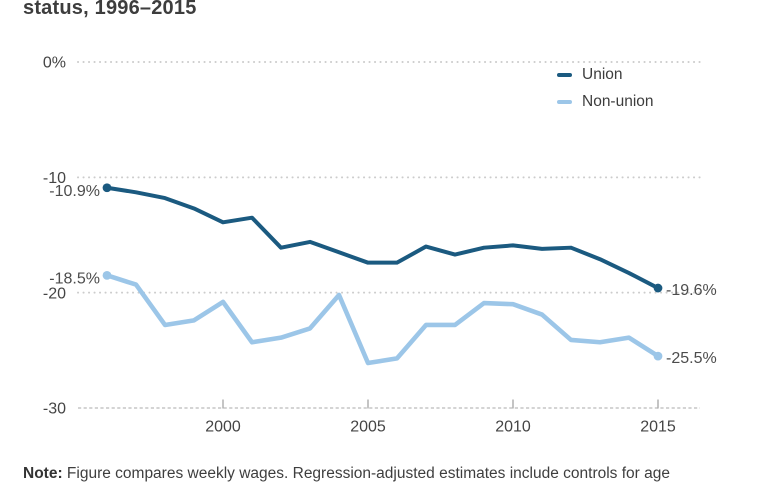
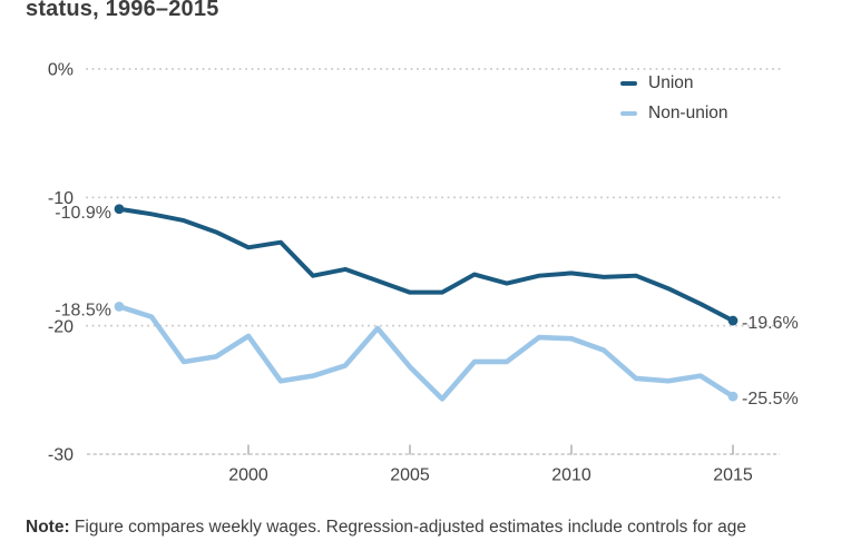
Non-union/2005: -26.1% -> -23.2%
